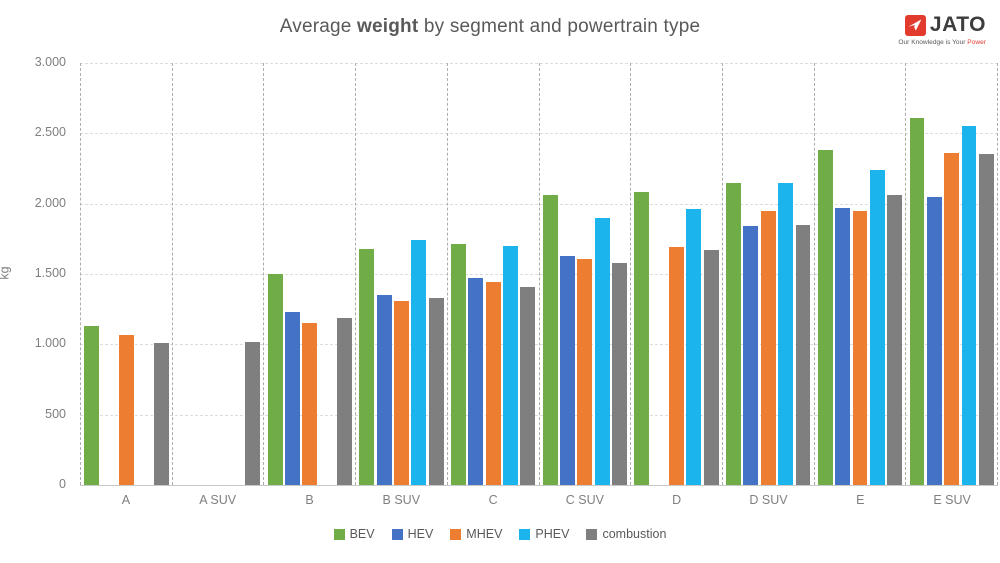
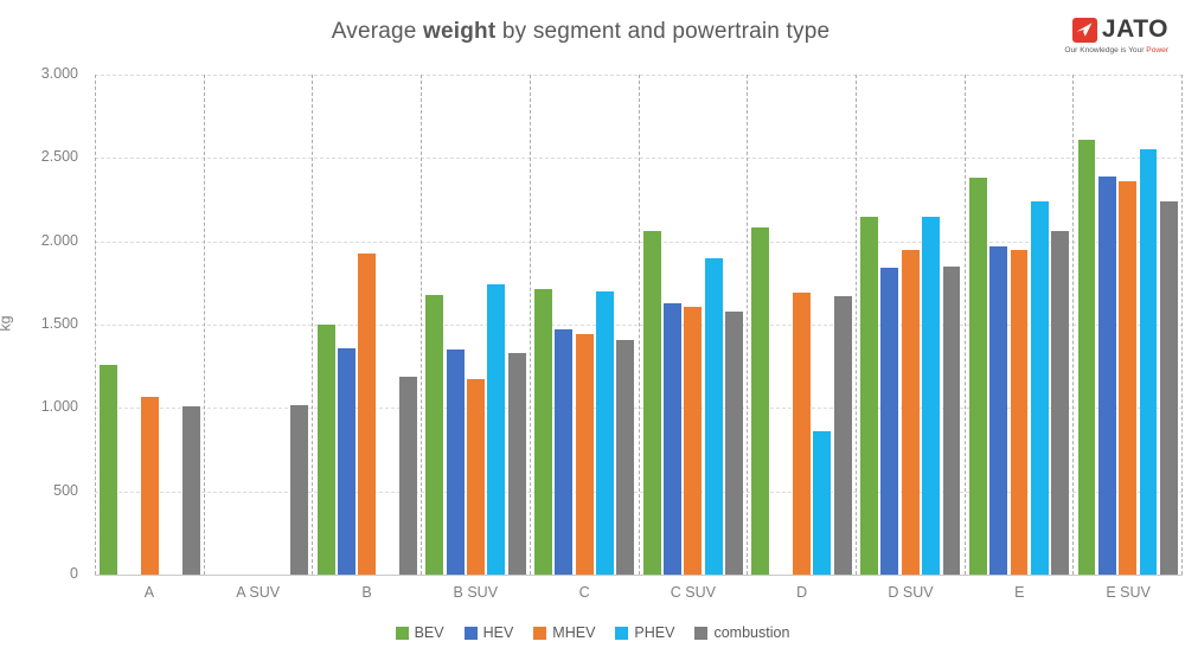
BEV/A: 1130 -> 1260
HEV/B: 1230 -> 1360
MHEV/B: 1150 -> 1930
MHEV/B SUV: 1310 -> 1170
PHEV/D: 1960 -> 860
HEV/E SUV: 2050 -> 2390
combustion/E SUV: 2350 -> 2240
